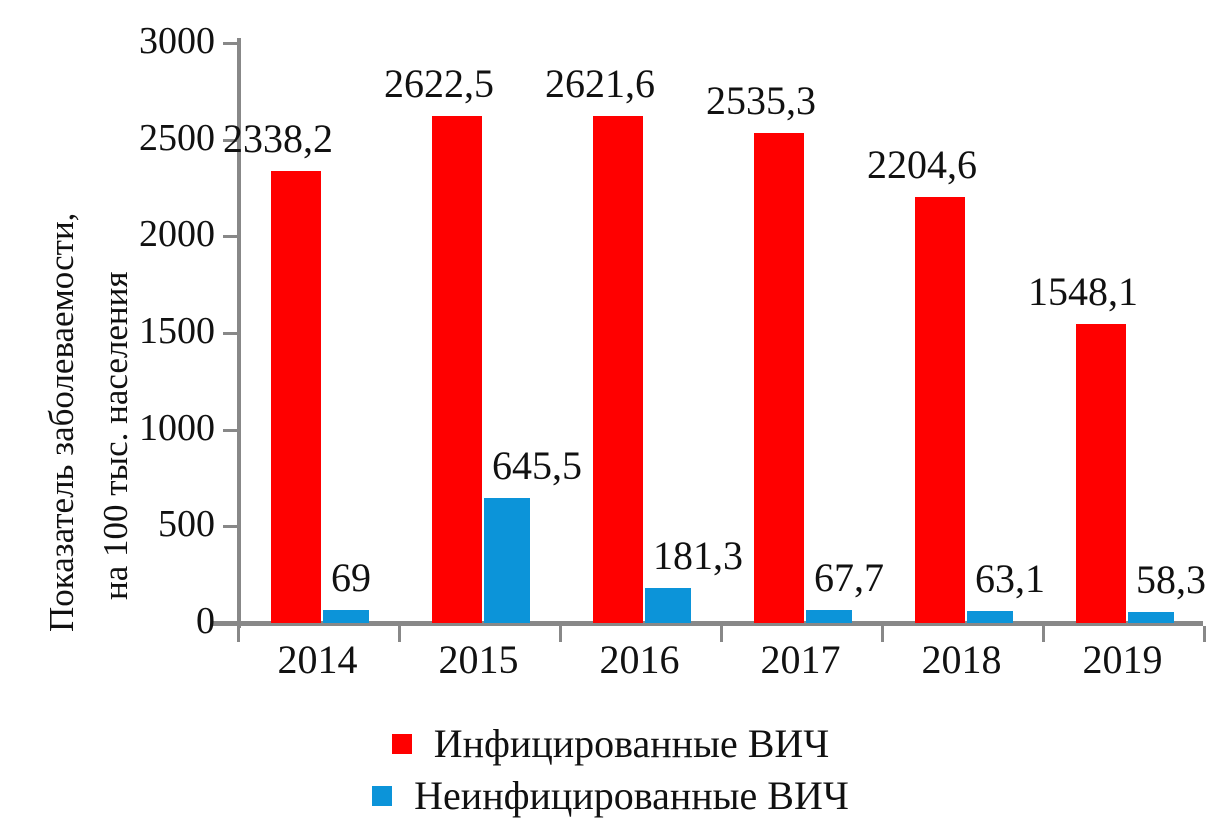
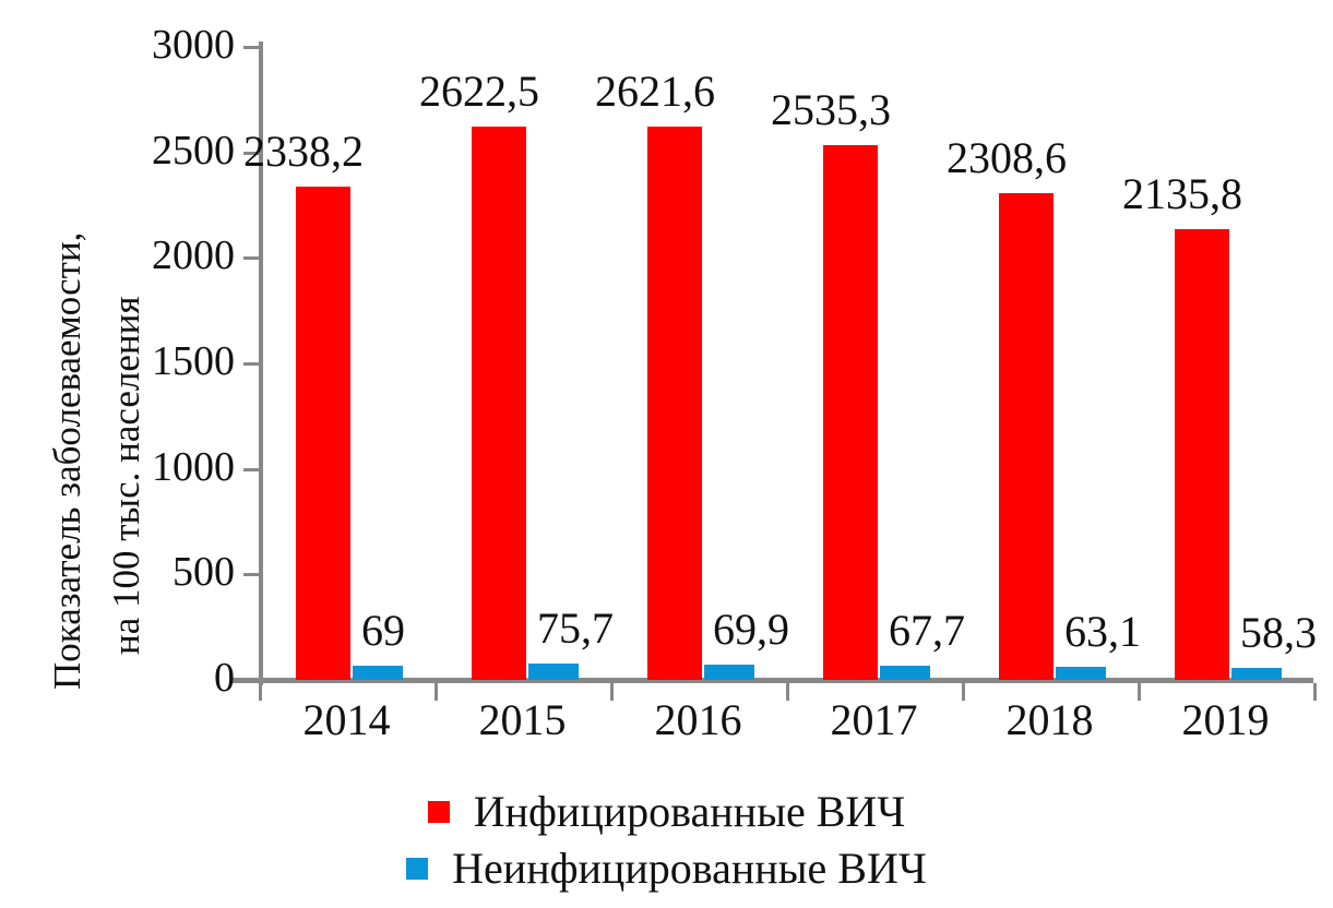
Неинфицированные ВИЧ/2015: 645,5 -> 75,7
Неинфицированные ВИЧ/2016: 181,3 -> 69,9
Инфицированные ВИЧ/2018: 2204,6 -> 2308,6
Инфицированные ВИЧ/2019: 1548,1 -> 2135,8
